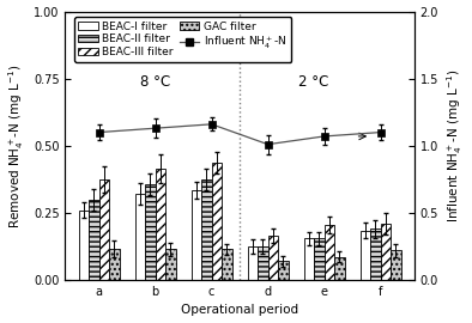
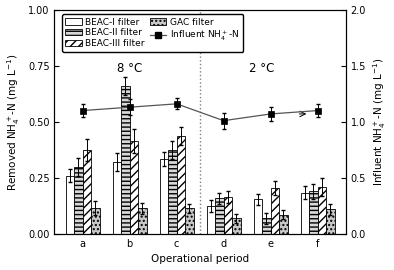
BEAC-II filter/b: 0.355 -> 0.660
BEAC-II filter/d: 0.125 -> 0.160
BEAC-II filter/e: 0.155 -> 0.070
